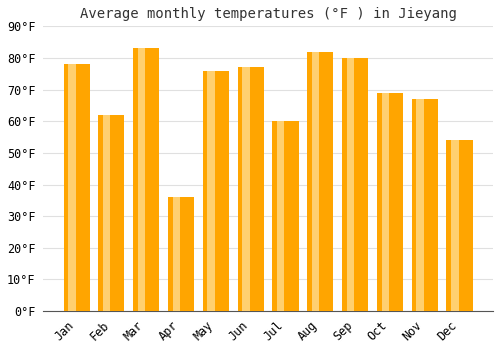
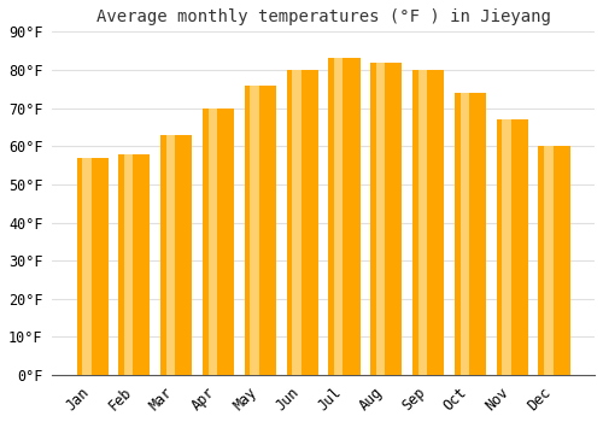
Jan: 78°F -> 57°F
Feb: 62°F -> 58°F
Mar: 83°F -> 63°F
Apr: 36°F -> 70°F
Jun: 77°F -> 80°F
Jul: 60°F -> 83°F
Oct: 69°F -> 74°F
Dec: 54°F -> 60°F
